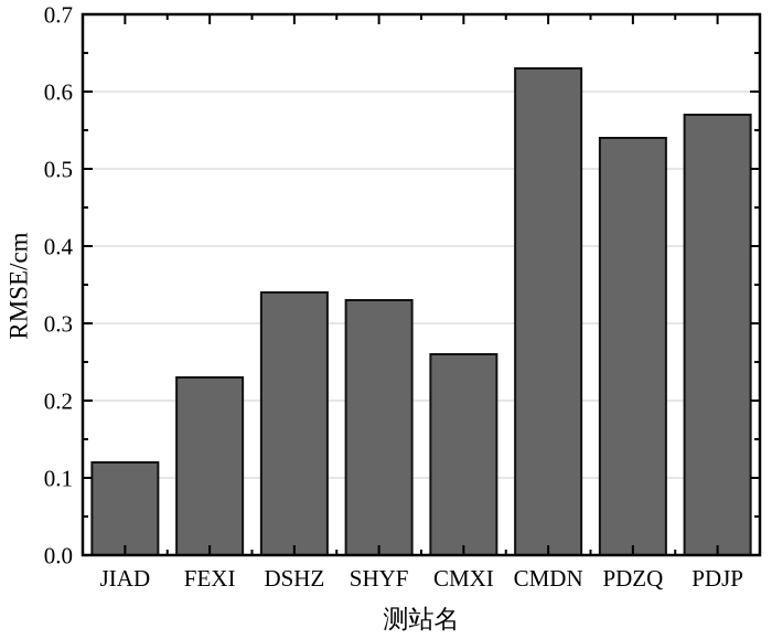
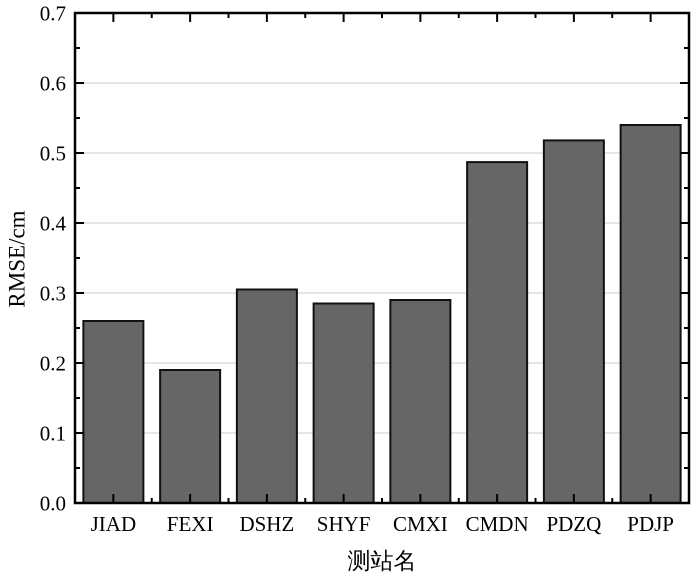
JIAD: 0.12 -> 0.26
FEXI: 0.23 -> 0.19
DSHZ: 0.34 -> 0.30
SHYF: 0.33 -> 0.28
CMXI: 0.26 -> 0.29
CMDN: 0.63 -> 0.49
PDZQ: 0.54 -> 0.52
PDJP: 0.57 -> 0.54
